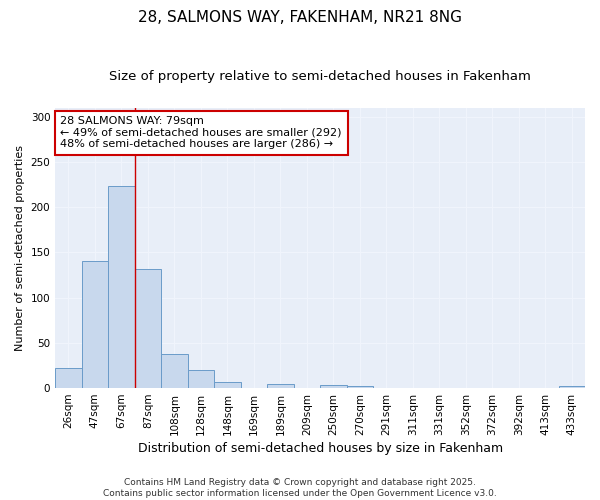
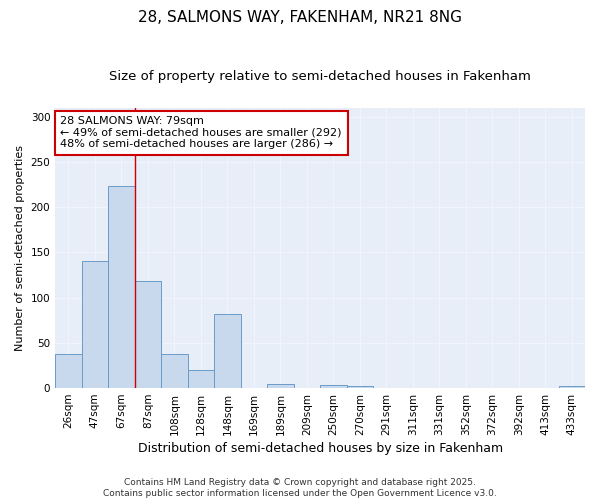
26sqm: 22 -> 38
87sqm: 132 -> 118
148sqm: 7 -> 82
